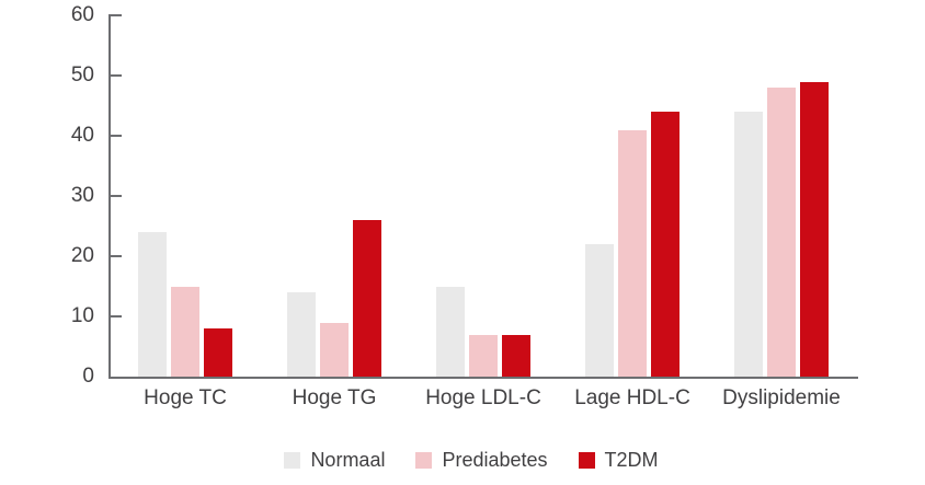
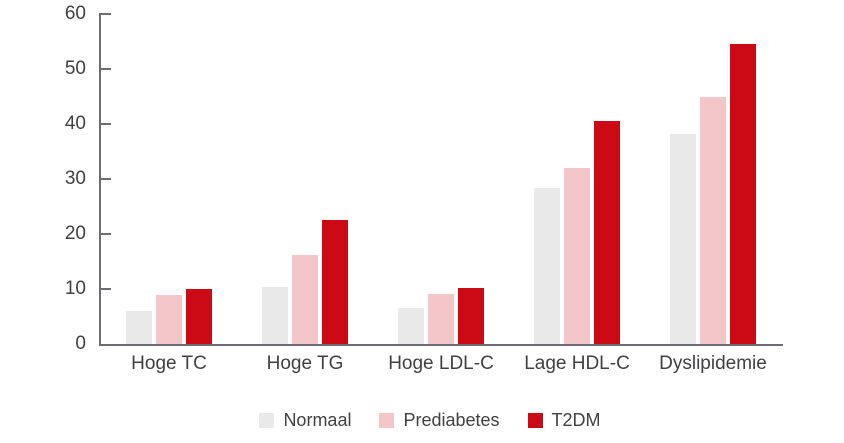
Normaal/Hoge TC: 24 -> 6
Prediabetes/Hoge TC: 15 -> 9
T2DM/Hoge TC: 8 -> 10
Normaal/Hoge TG: 14 -> 10
Prediabetes/Hoge TG: 9 -> 16
T2DM/Hoge TG: 26 -> 22
Normaal/Hoge LDL-C: 15 -> 6
Prediabetes/Hoge LDL-C: 7 -> 9
T2DM/Hoge LDL-C: 7 -> 10
Normaal/Lage HDL-C: 22 -> 28
Prediabetes/Lage HDL-C: 41 -> 32
T2DM/Lage HDL-C: 44 -> 41
Normaal/Dyslipidemie: 44 -> 38
Prediabetes/Dyslipidemie: 48 -> 45
T2DM/Dyslipidemie: 49 -> 55
